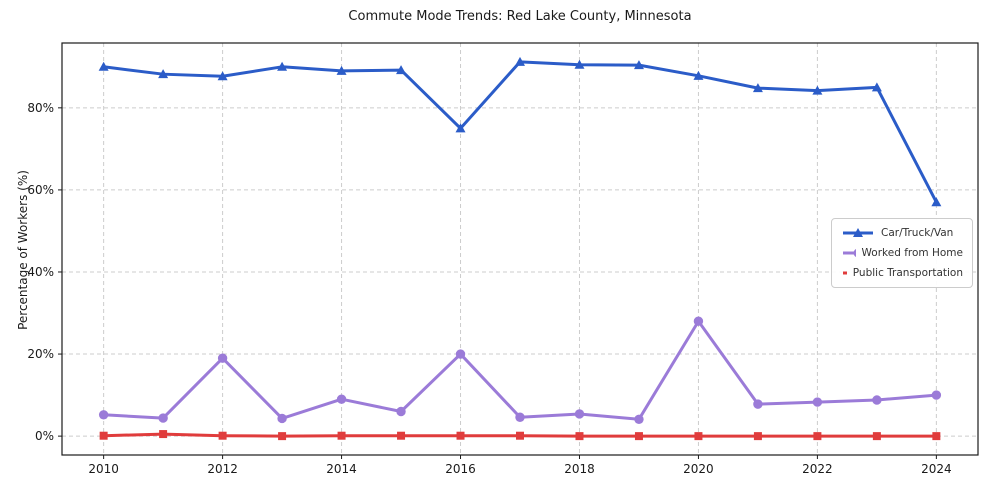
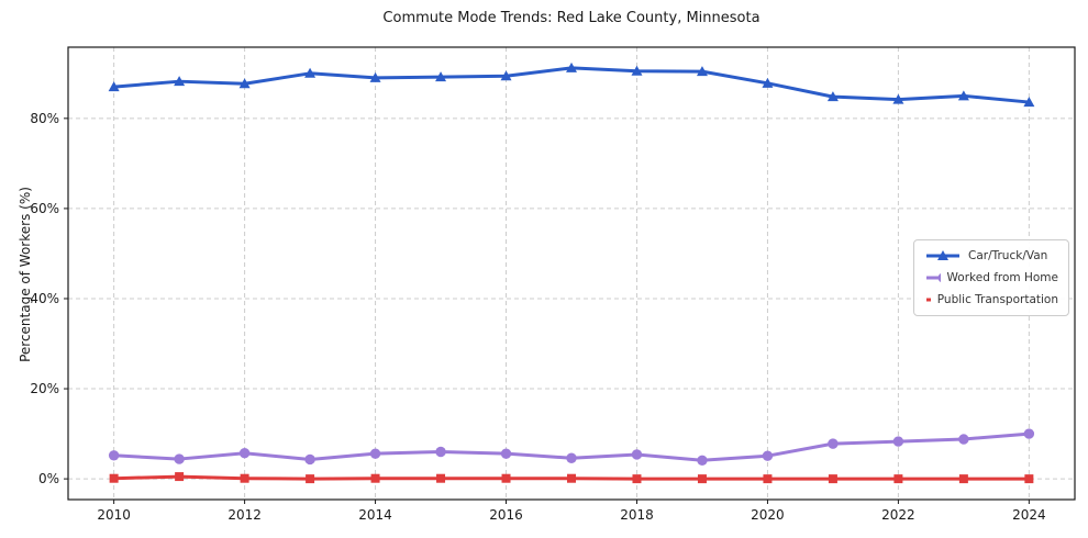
Car/Truck/Van/2010: 90% -> 87%
Worked from Home/2012: 19% -> 6%
Worked from Home/2014: 9% -> 6%
Car/Truck/Van/2016: 75% -> 89%
Worked from Home/2016: 20% -> 6%
Worked from Home/2020: 28% -> 5%
Car/Truck/Van/2024: 57% -> 84%
